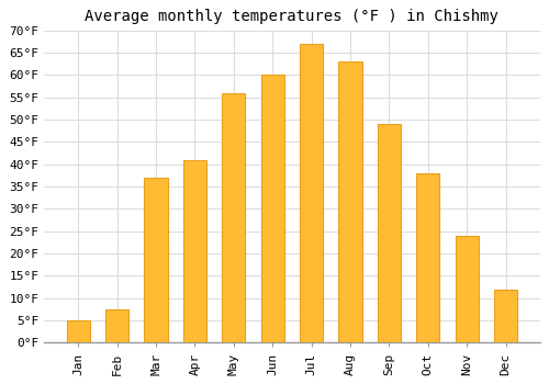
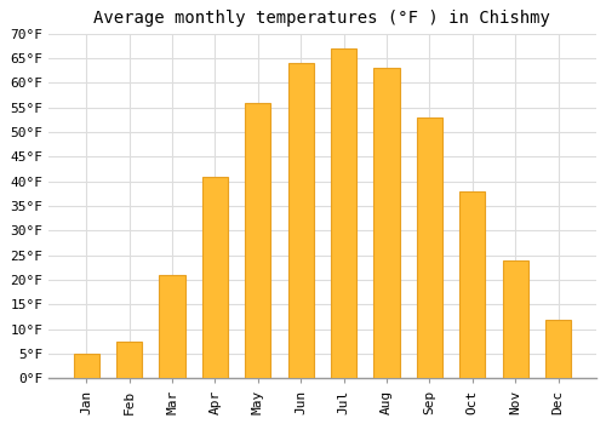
Mar: 37.0°F -> 21.0°F
Jun: 60.0°F -> 64.0°F
Sep: 49.0°F -> 53.0°F
